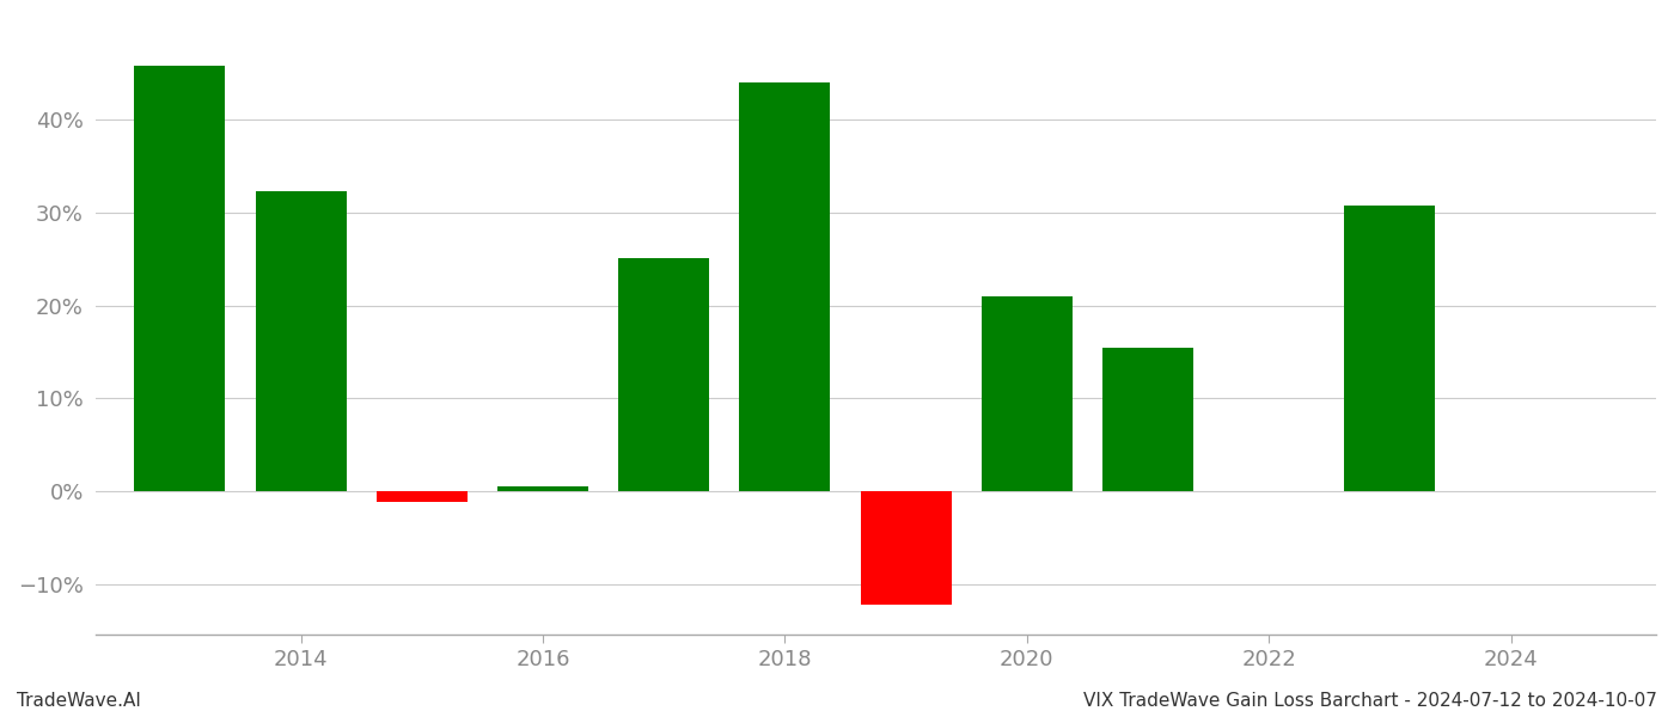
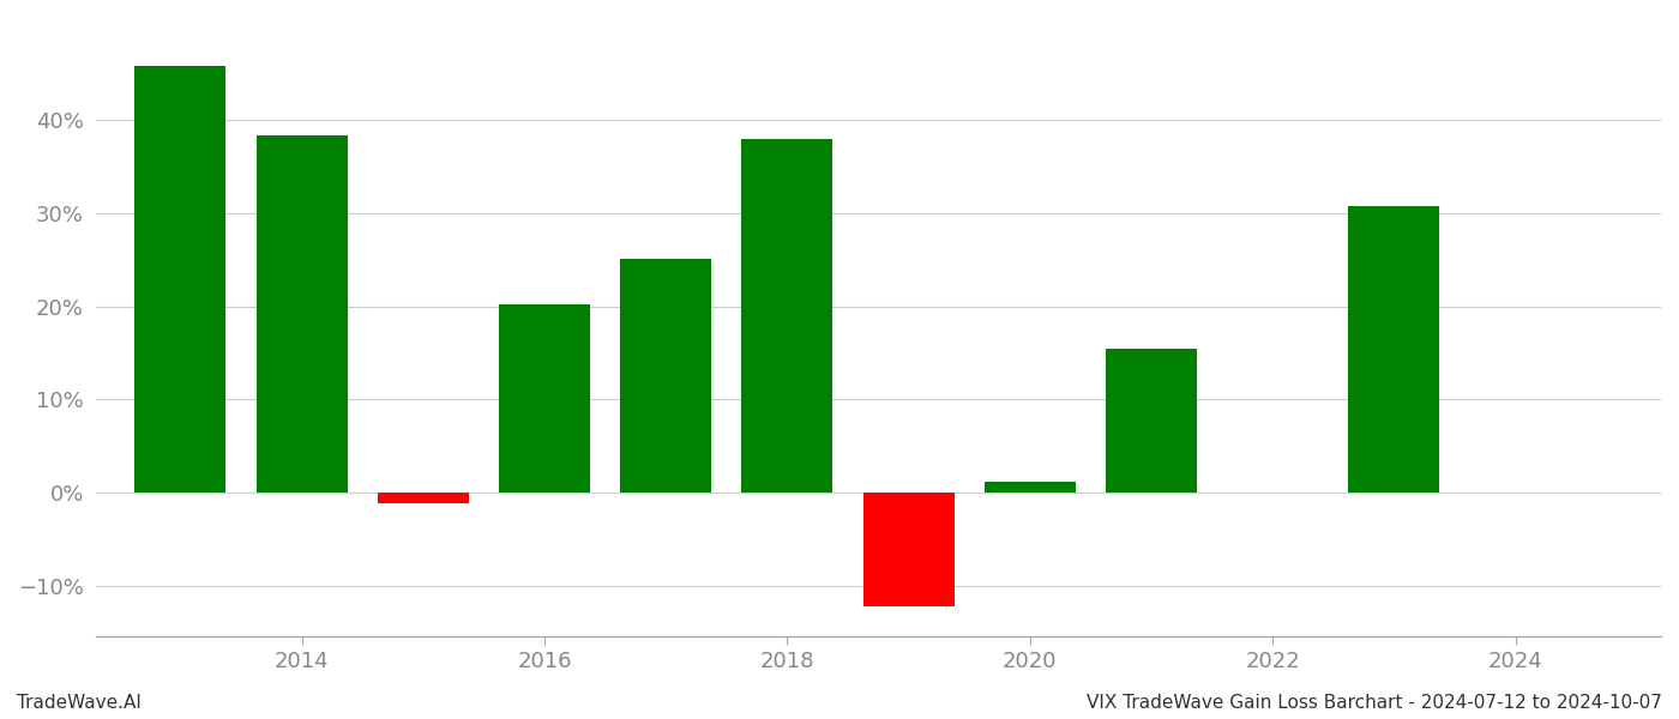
2014: 32.3% -> 38.4%
2016: 0.5% -> 20.2%
2018: 44.0% -> 38.0%
2020: 21.0% -> 1.2%
